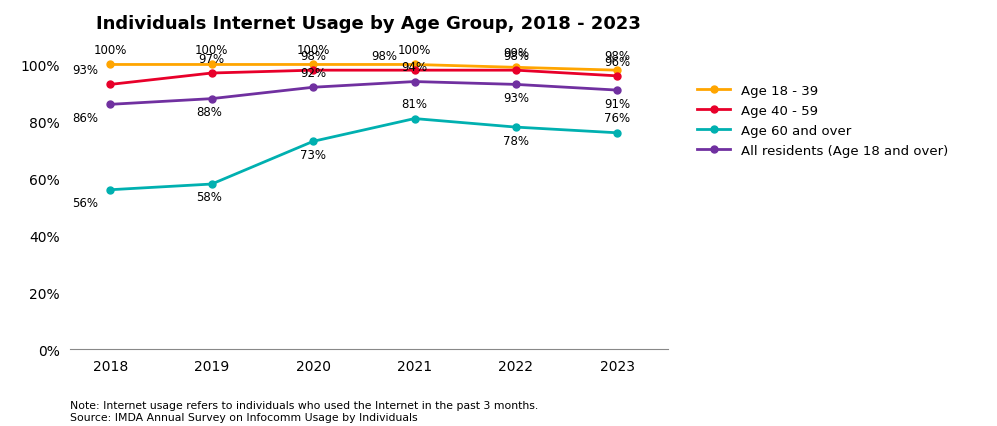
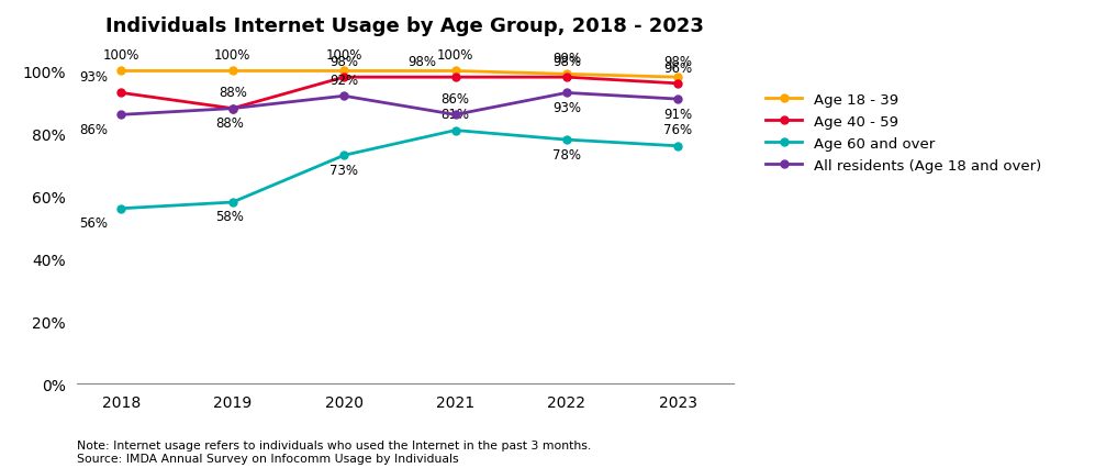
Age 40 - 59/2019: 97% -> 88%
All residents (Age 18 and over)/2021: 94% -> 86%
